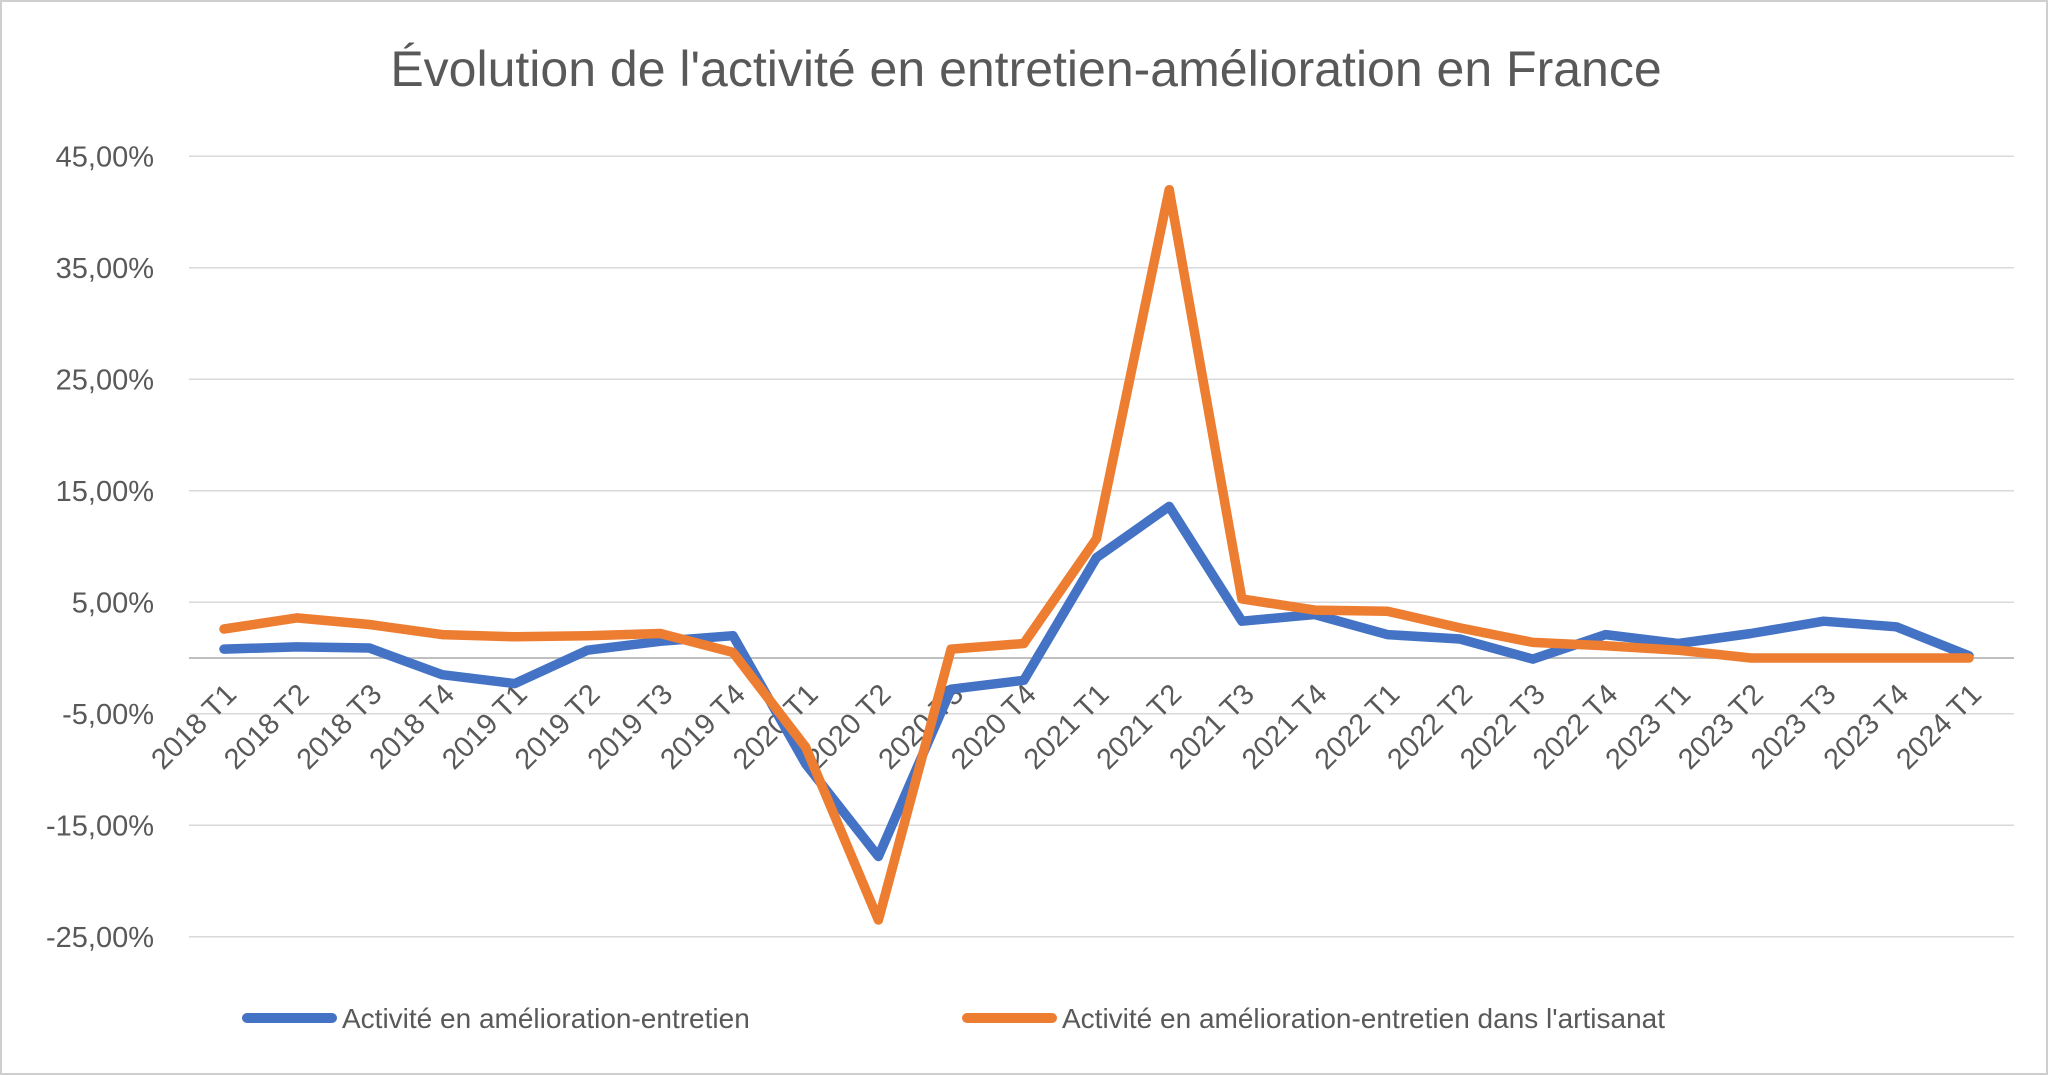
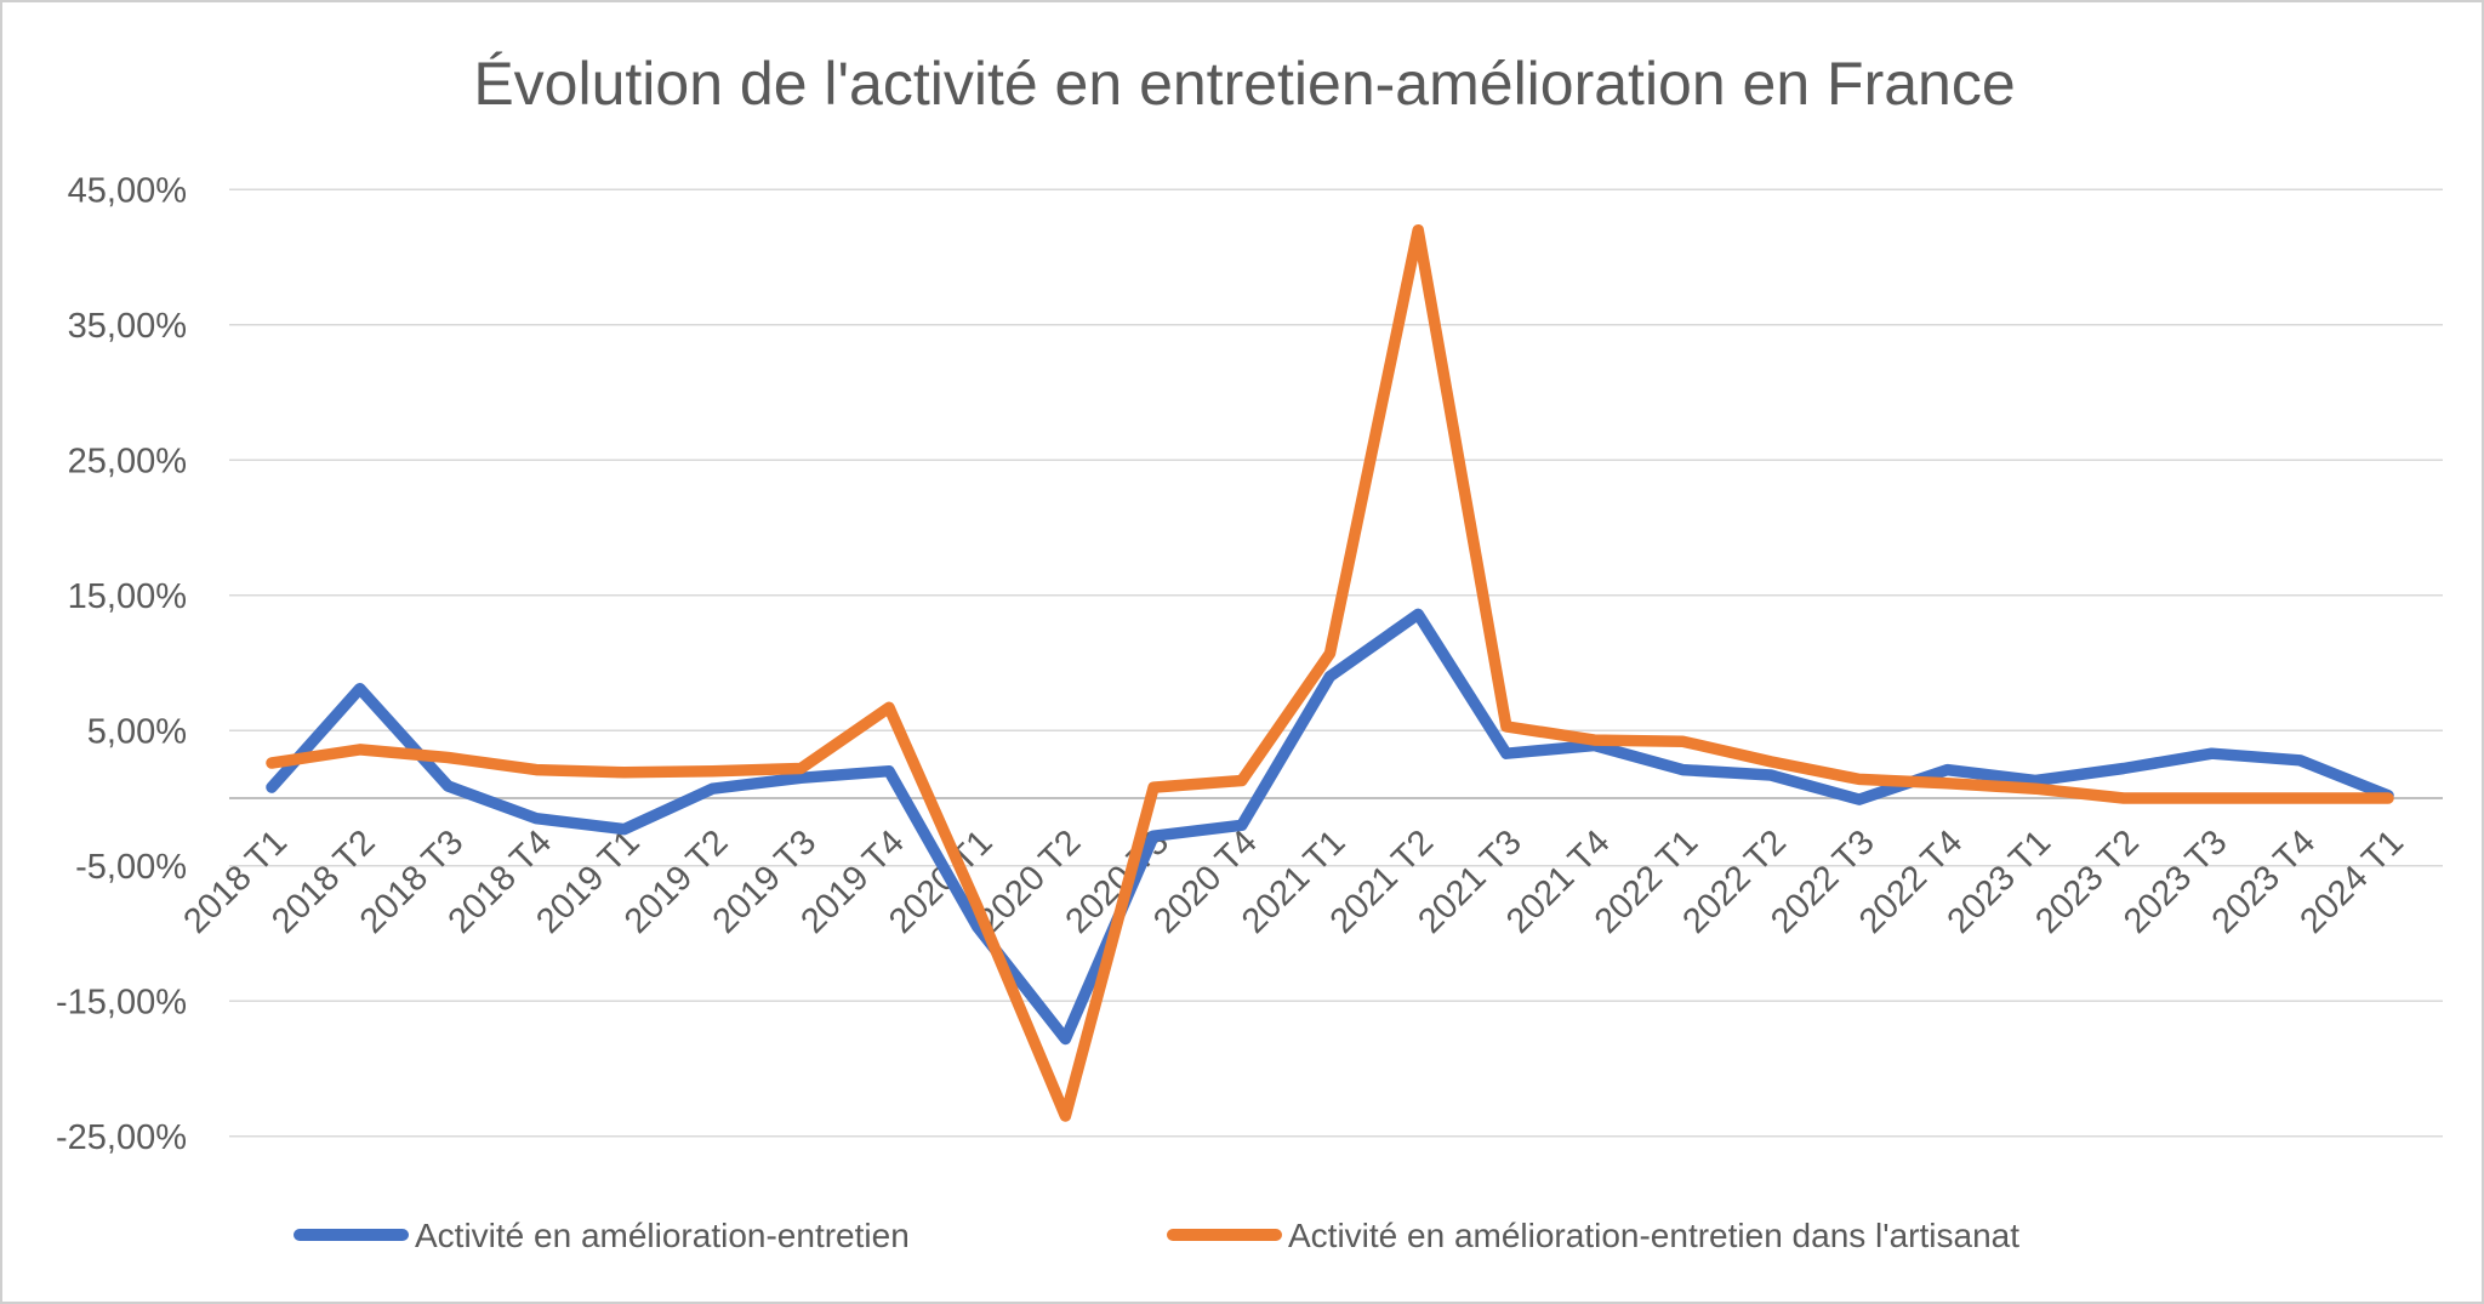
Activité en amélioration-entretien/2018 T2: 1,0% -> 8,1%
Activité en amélioration-entretien dans l'artisanat/2019 T4: 0,5% -> 6,7%
